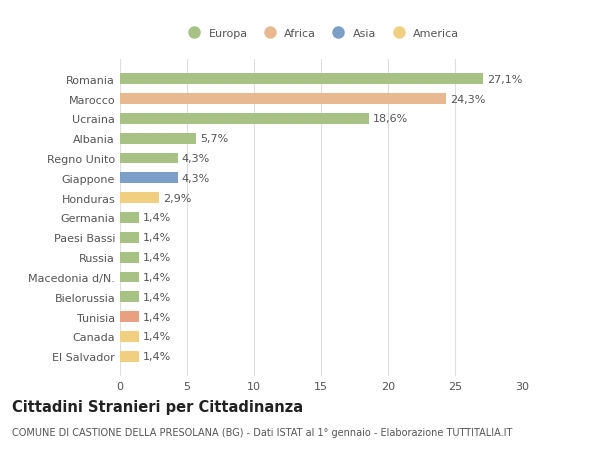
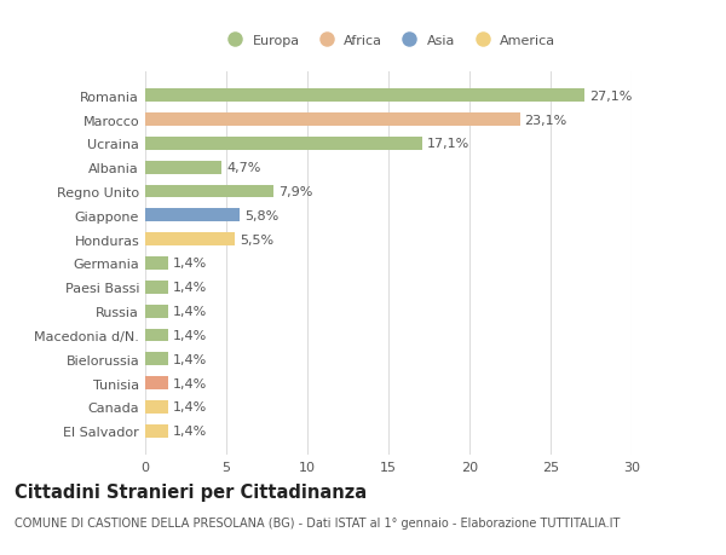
Marocco: 24,3% -> 23,1%
Ucraina: 18,6% -> 17,1%
Albania: 5,7% -> 4,7%
Regno Unito: 4,3% -> 7,9%
Giappone: 4,3% -> 5,8%
Honduras: 2,9% -> 5,5%
